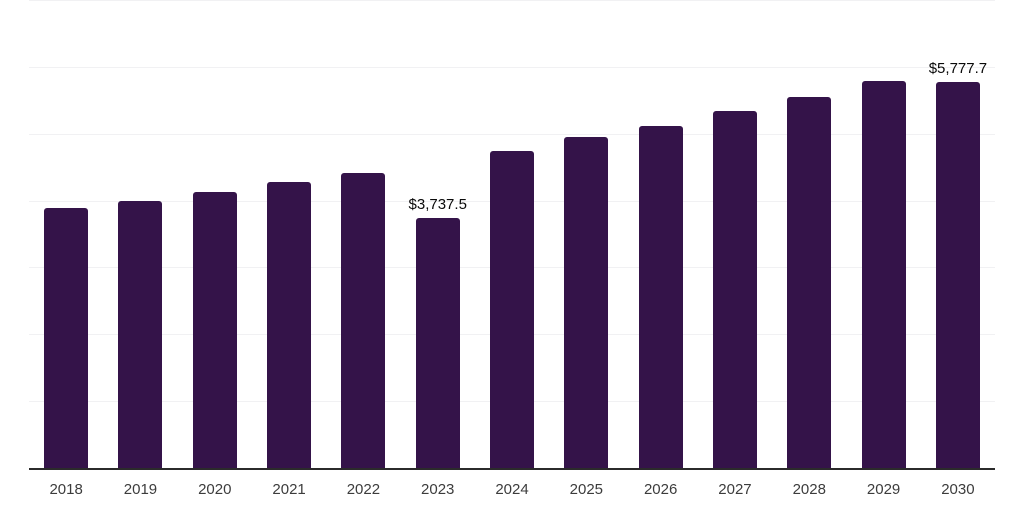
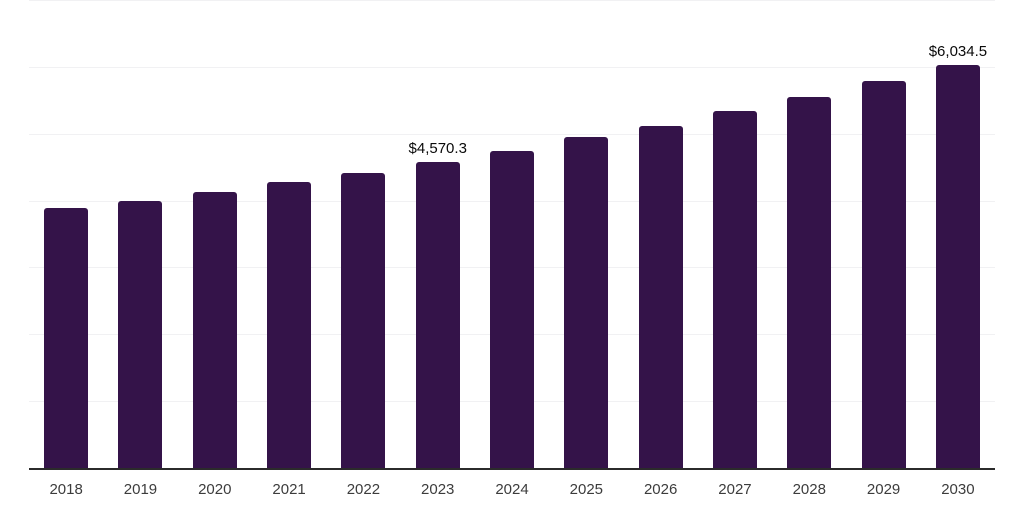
2023: $3,737.5 -> $4,570.3
2030: $5,777.7 -> $6,034.5
